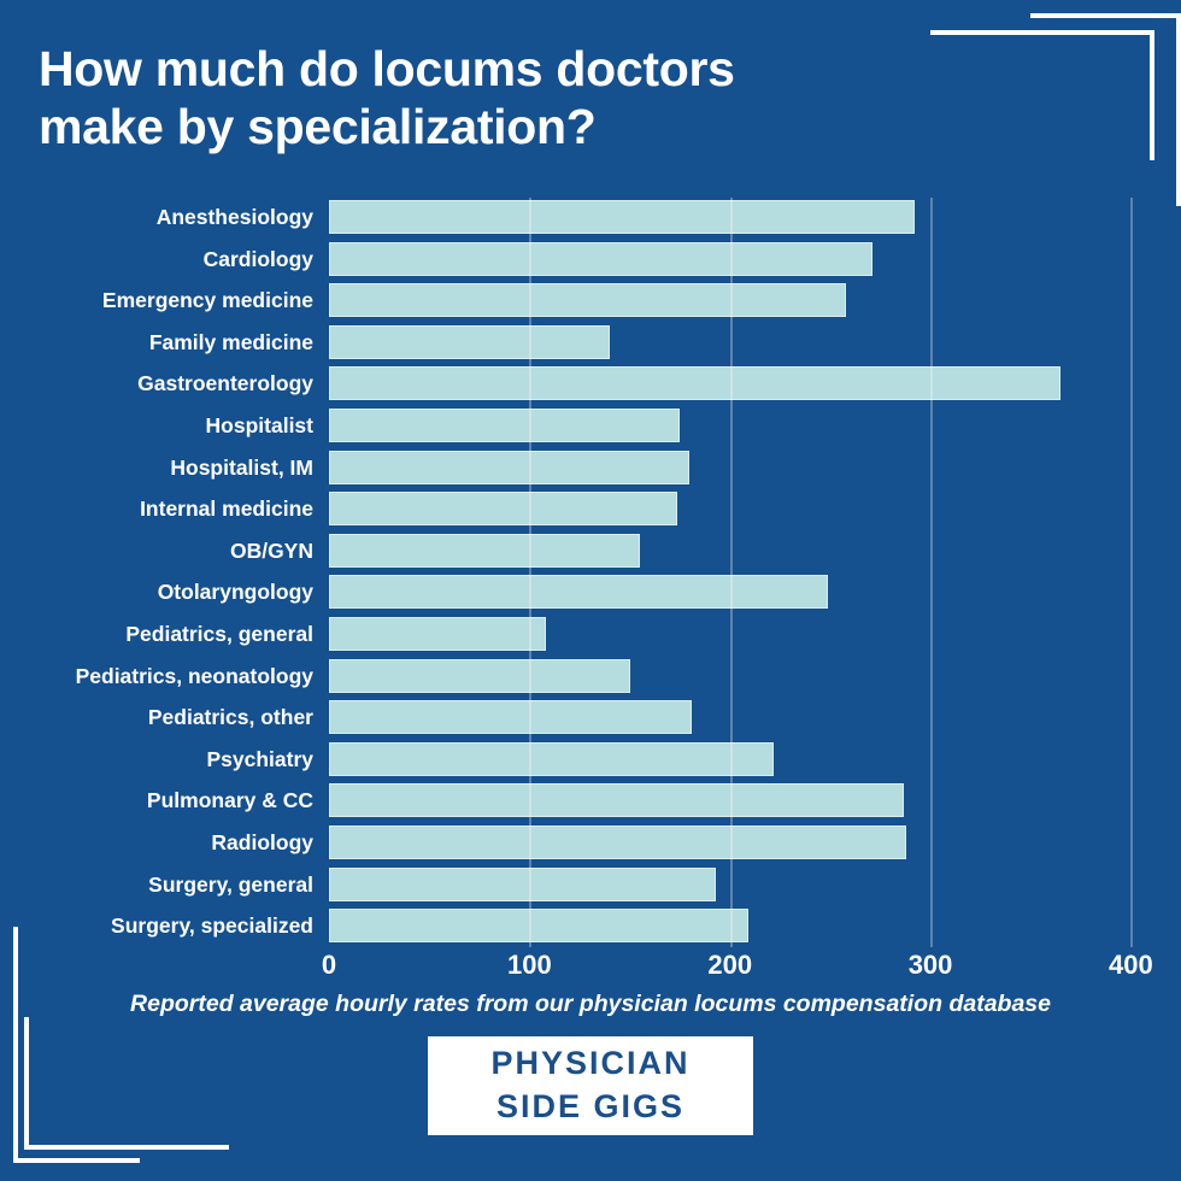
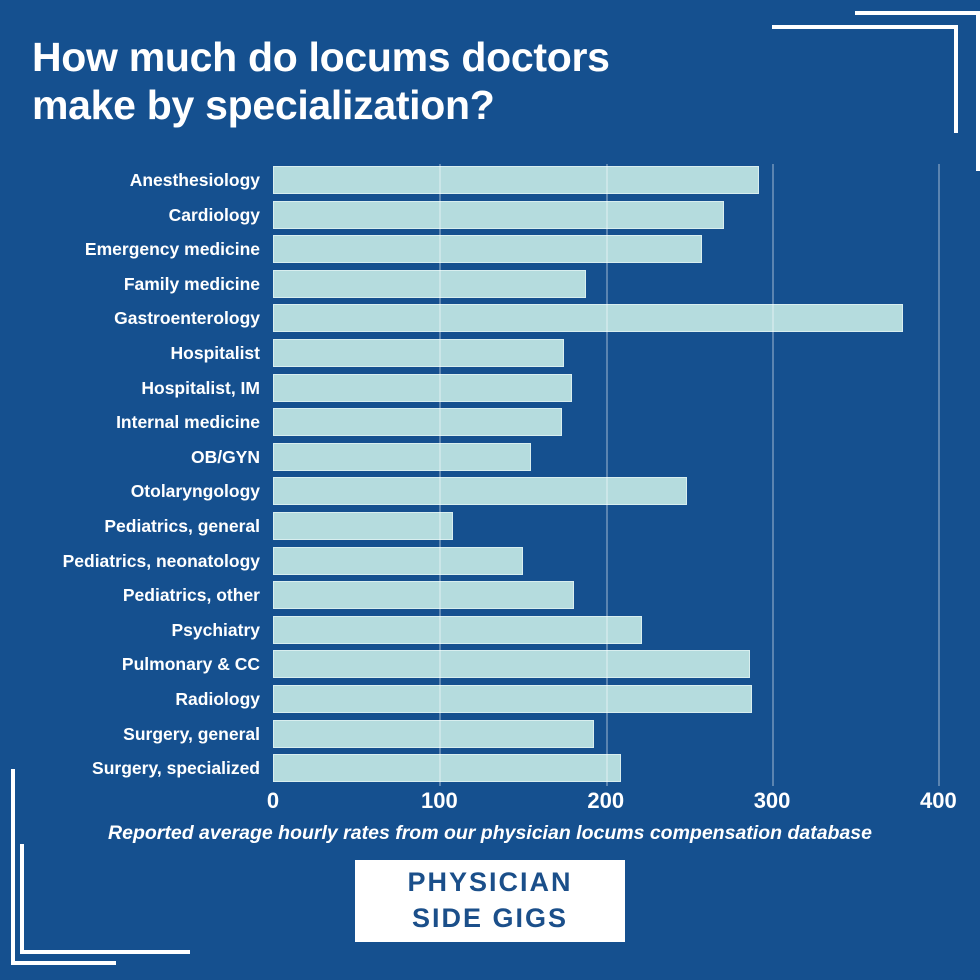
Family medicine: 140 -> 188
Gastroenterology: 365 -> 379
